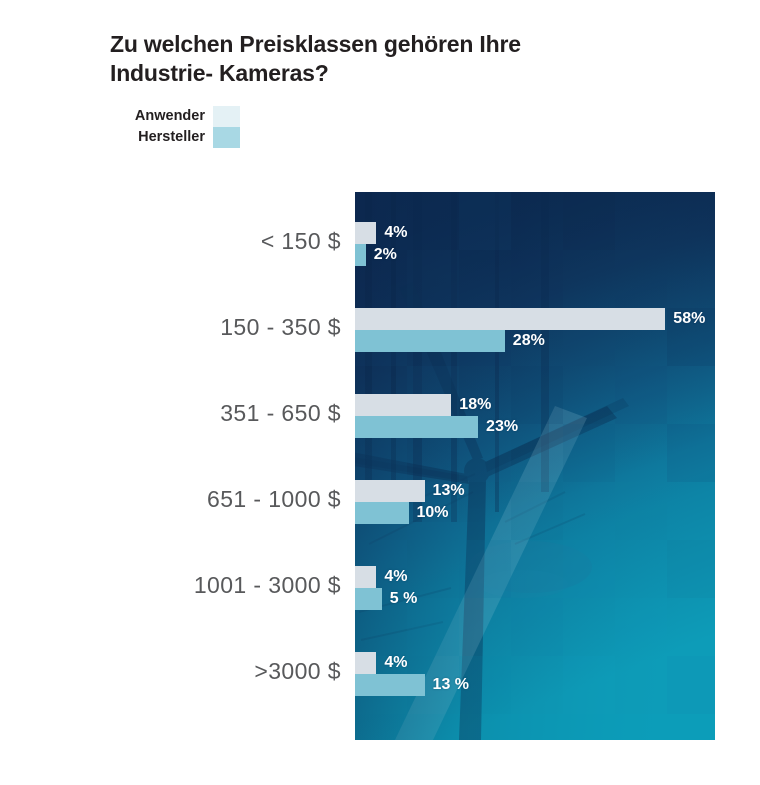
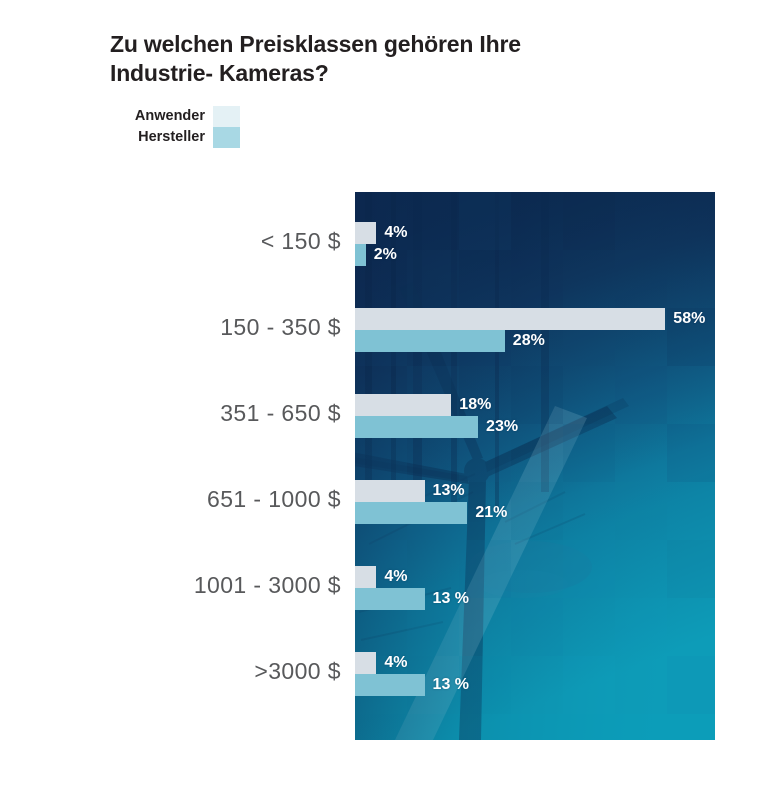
Hersteller/651 - 1000 $: 10% -> 21%
Hersteller/1001 - 3000 $: 5 -> 13
